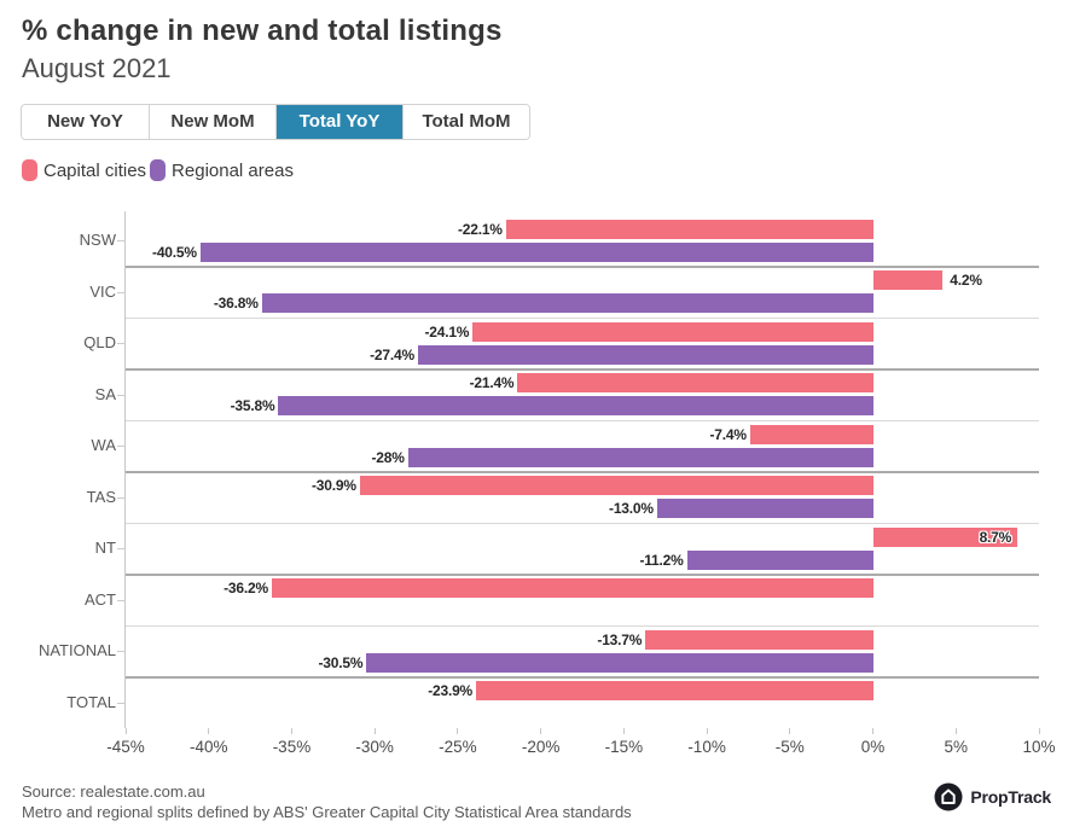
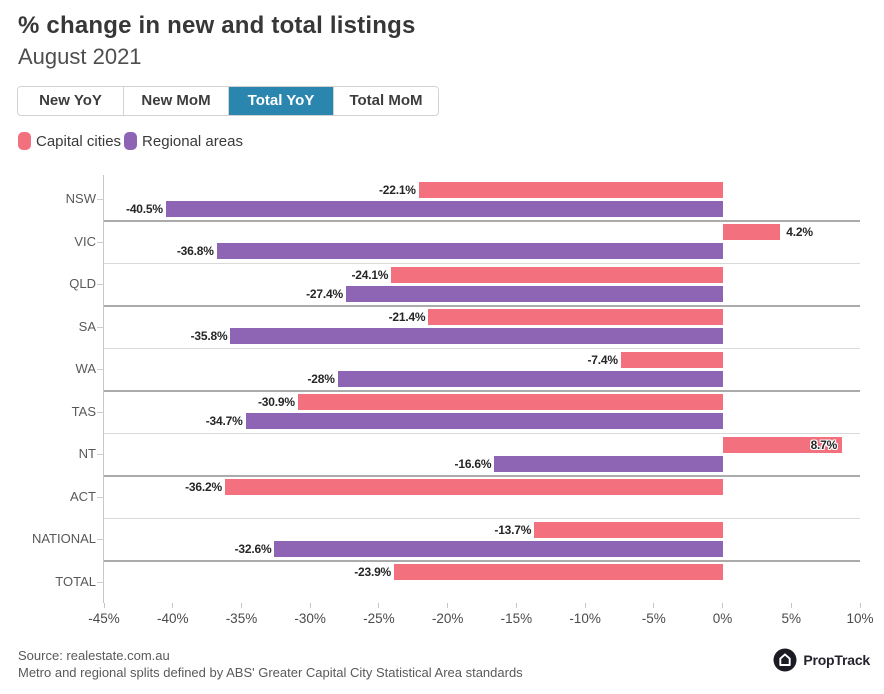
Regional areas/TAS: -13.0% -> -34.7%
Regional areas/NT: -11.2% -> -16.6%
Regional areas/NATIONAL: -30.5% -> -32.6%
